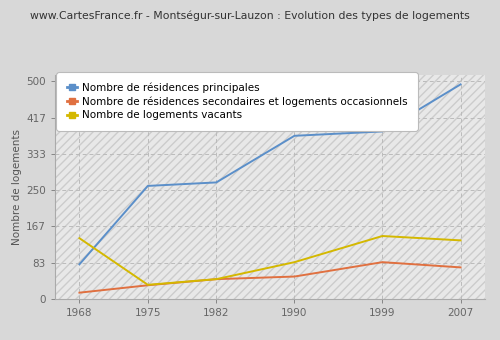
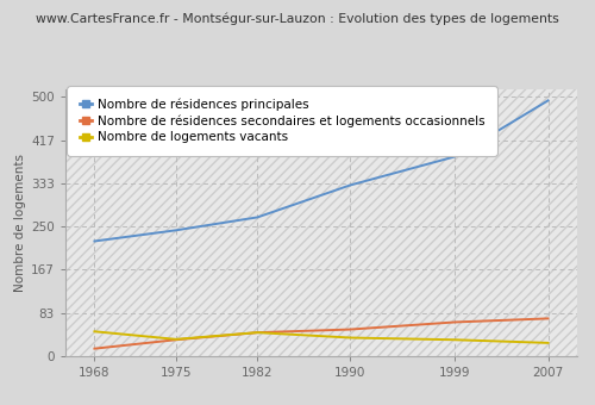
Nombre de résidences principales/1968: 80 -> 222
Nombre de logements vacants/1968: 140 -> 48
Nombre de résidences principales/1975: 260 -> 243
Nombre de résidences principales/1990: 375 -> 330
Nombre de logements vacants/1990: 85 -> 36
Nombre de résidences secondaires et logements occasionnels/1999: 85 -> 66
Nombre de logements vacants/1999: 145 -> 32
Nombre de logements vacants/2007: 135 -> 26
